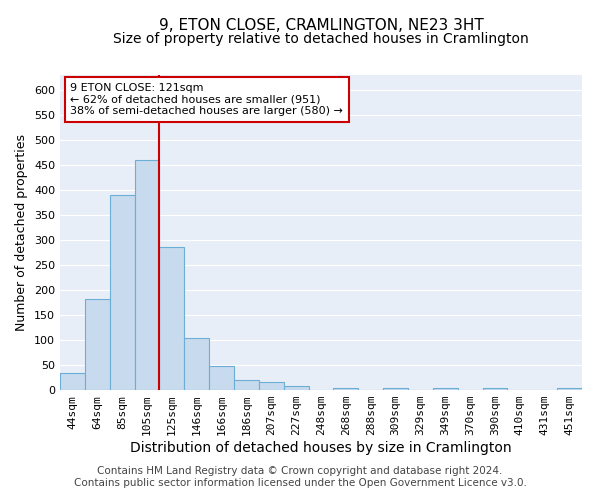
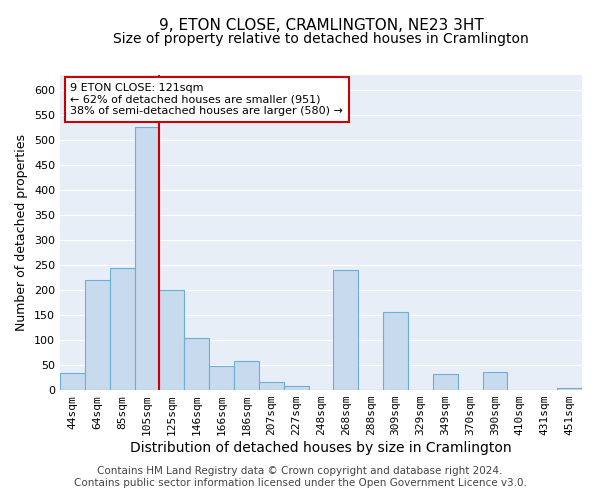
64sqm: 182 -> 220
85sqm: 390 -> 244
105sqm: 460 -> 526
125sqm: 287 -> 200
186sqm: 20 -> 58
268sqm: 4 -> 240
309sqm: 5 -> 156
349sqm: 5 -> 32
390sqm: 5 -> 36
